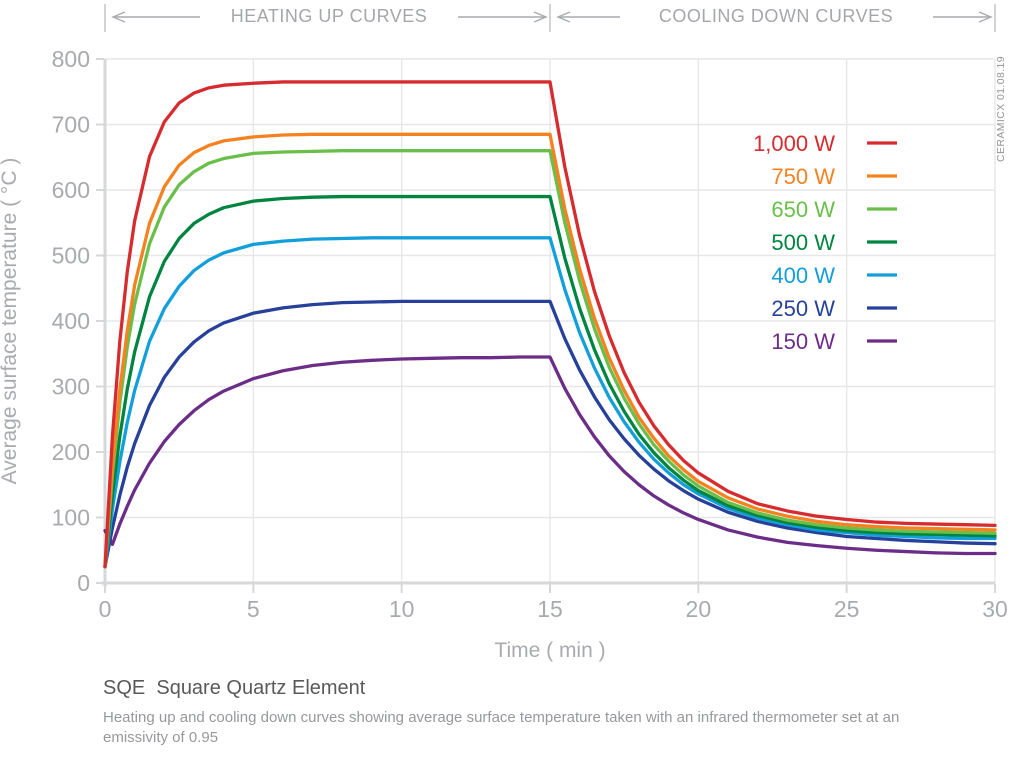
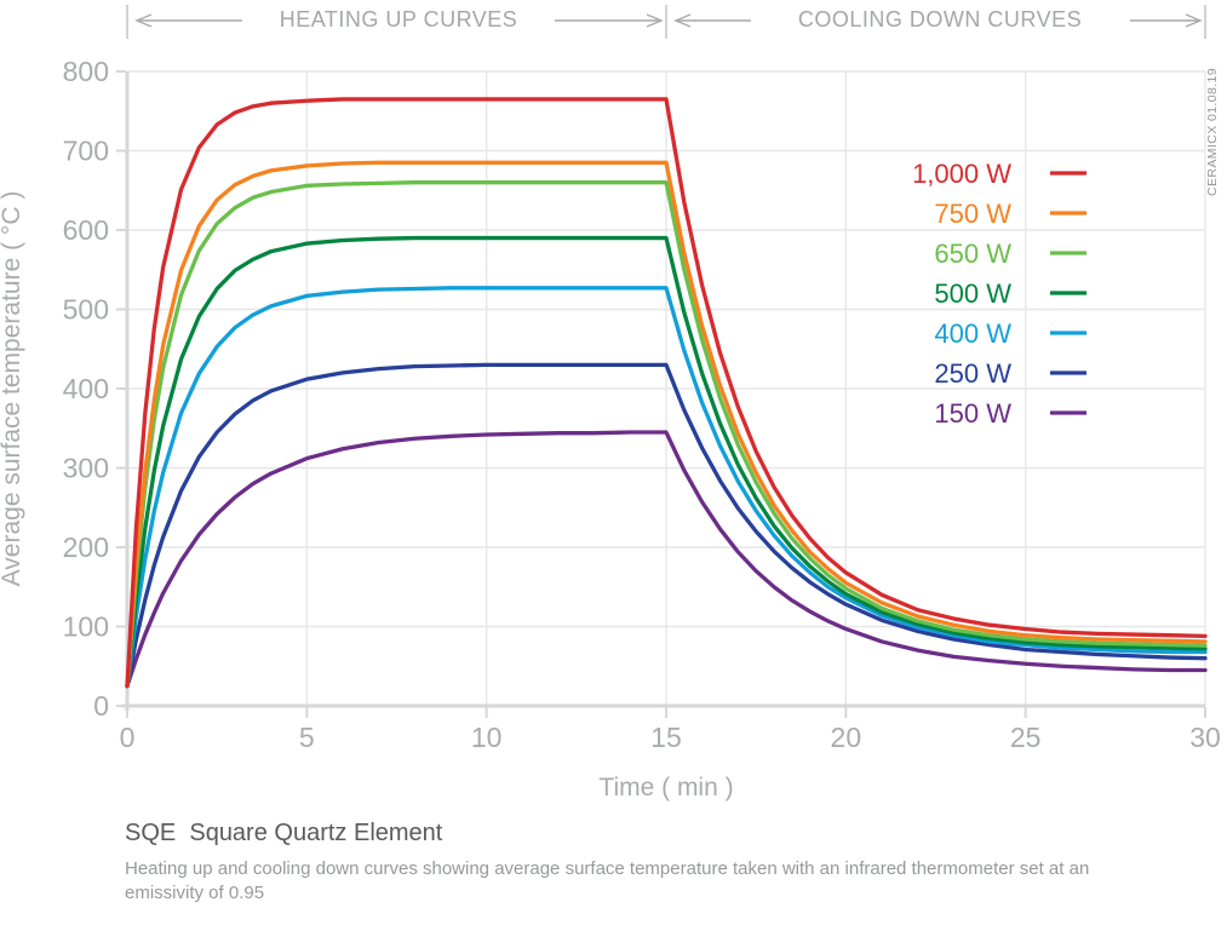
150 W/0: 80 -> 20
